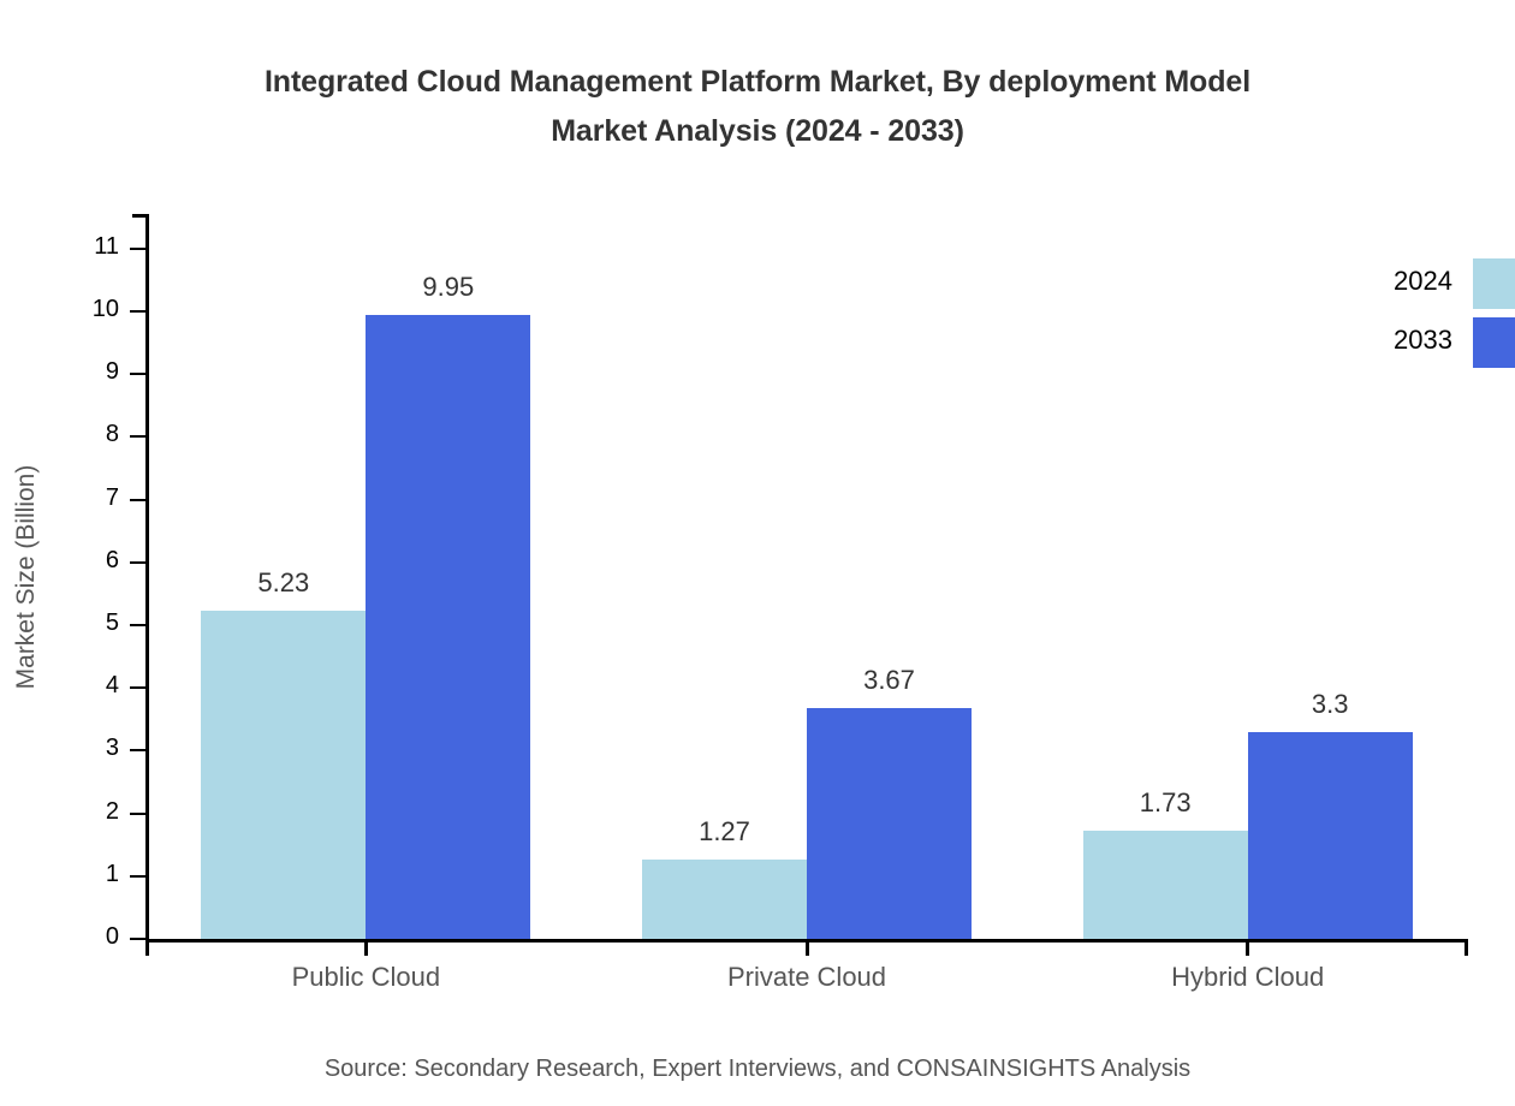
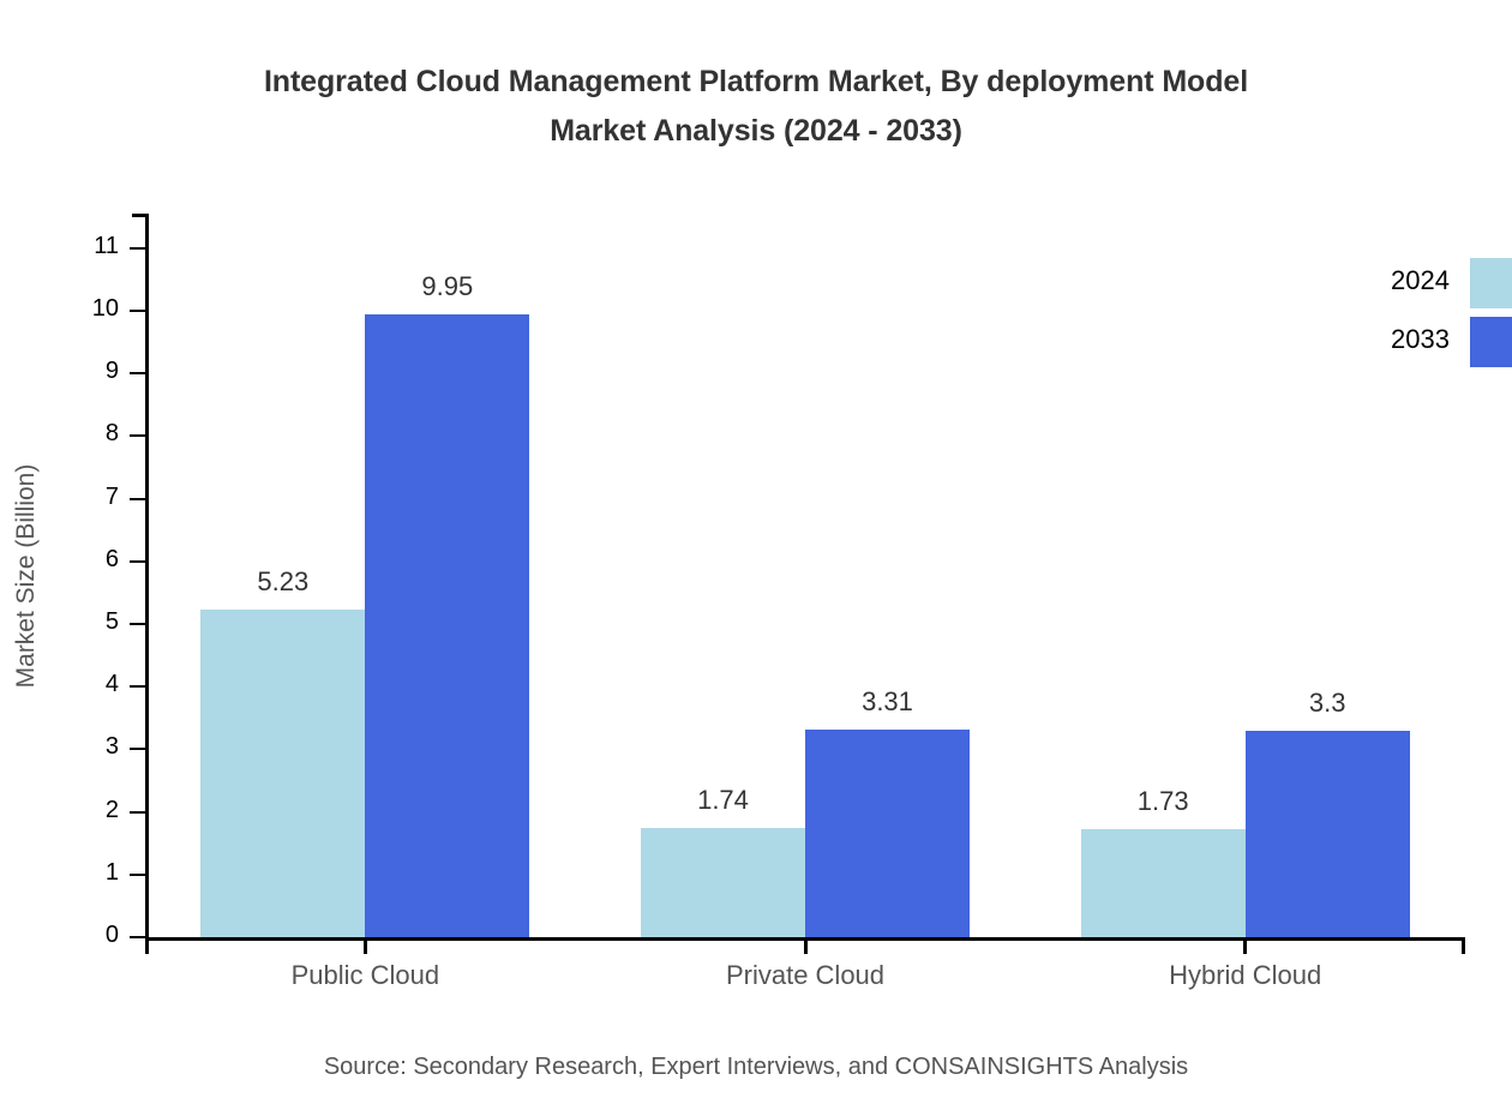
2024/Private Cloud: 1.27 -> 1.74
2033/Private Cloud: 3.67 -> 3.31
